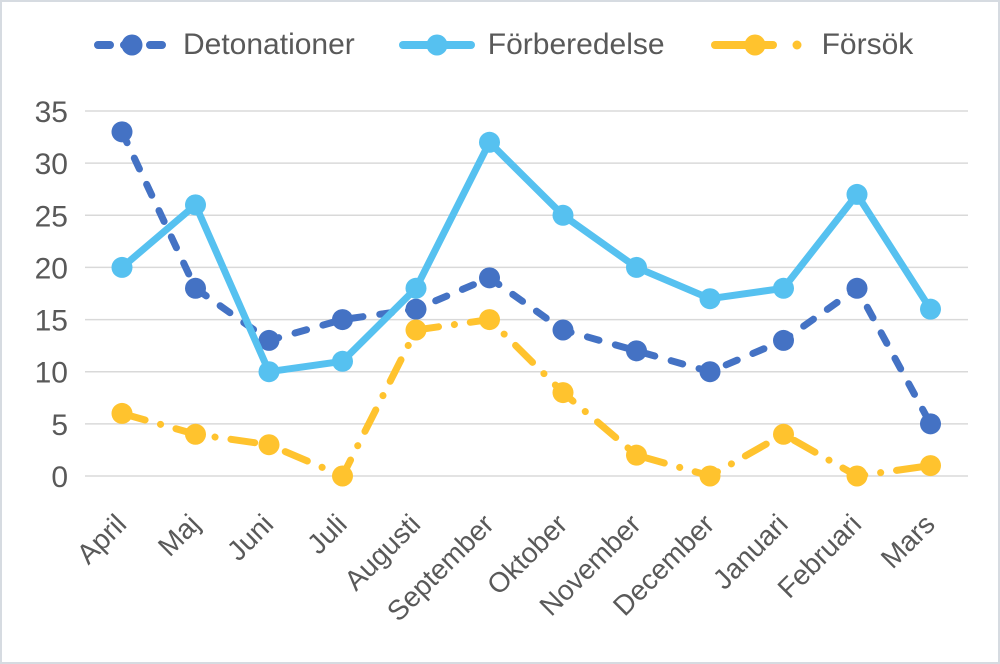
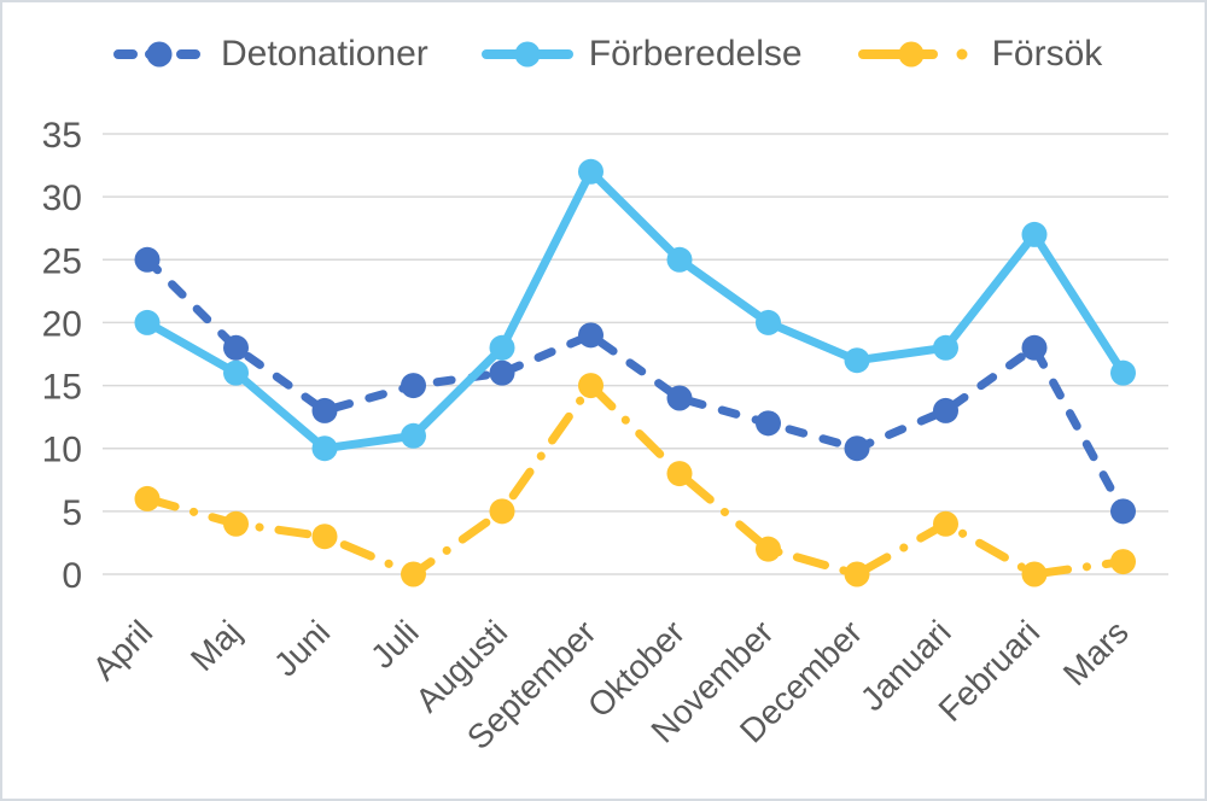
Detonationer/April: 33 -> 25
Förberedelse/Maj: 26 -> 16
Försök/Augusti: 14 -> 5
